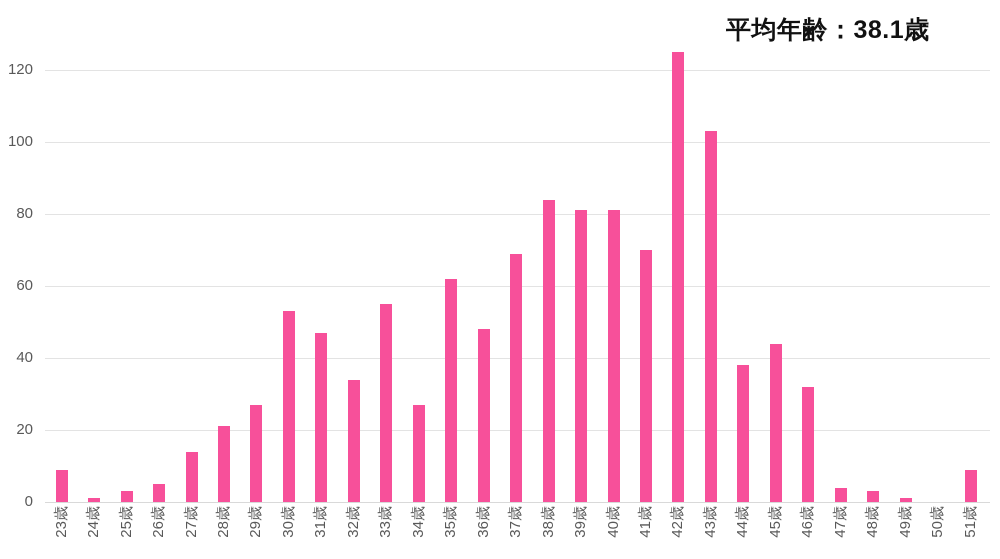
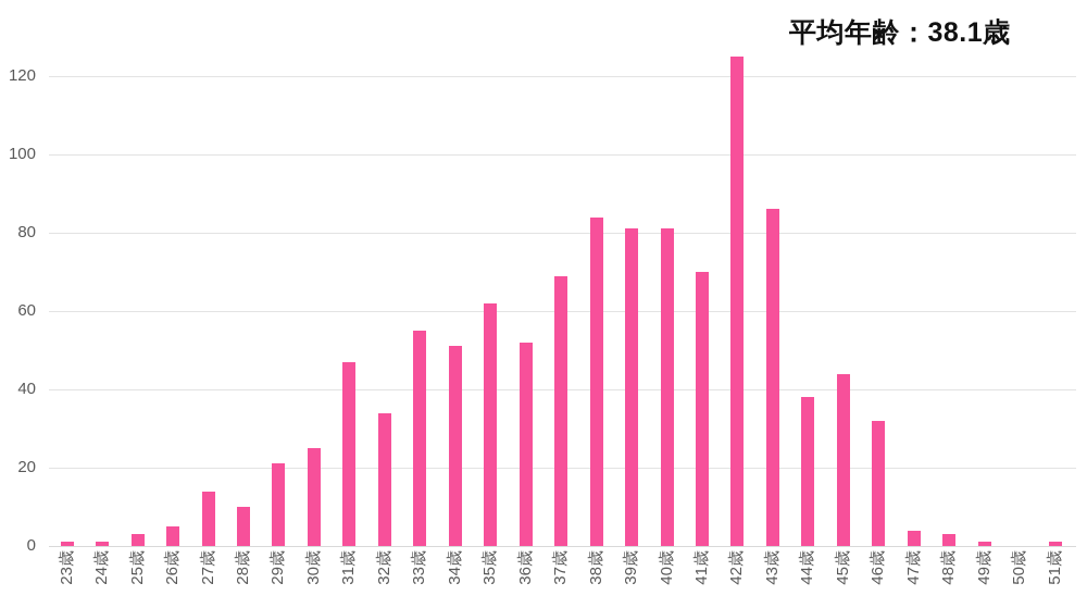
23歳: 9 -> 1
28歳: 21 -> 10
29歳: 27 -> 21
30歳: 53 -> 25
34歳: 27 -> 51
36歳: 48 -> 52
43歳: 103 -> 86
51歳: 9 -> 1
